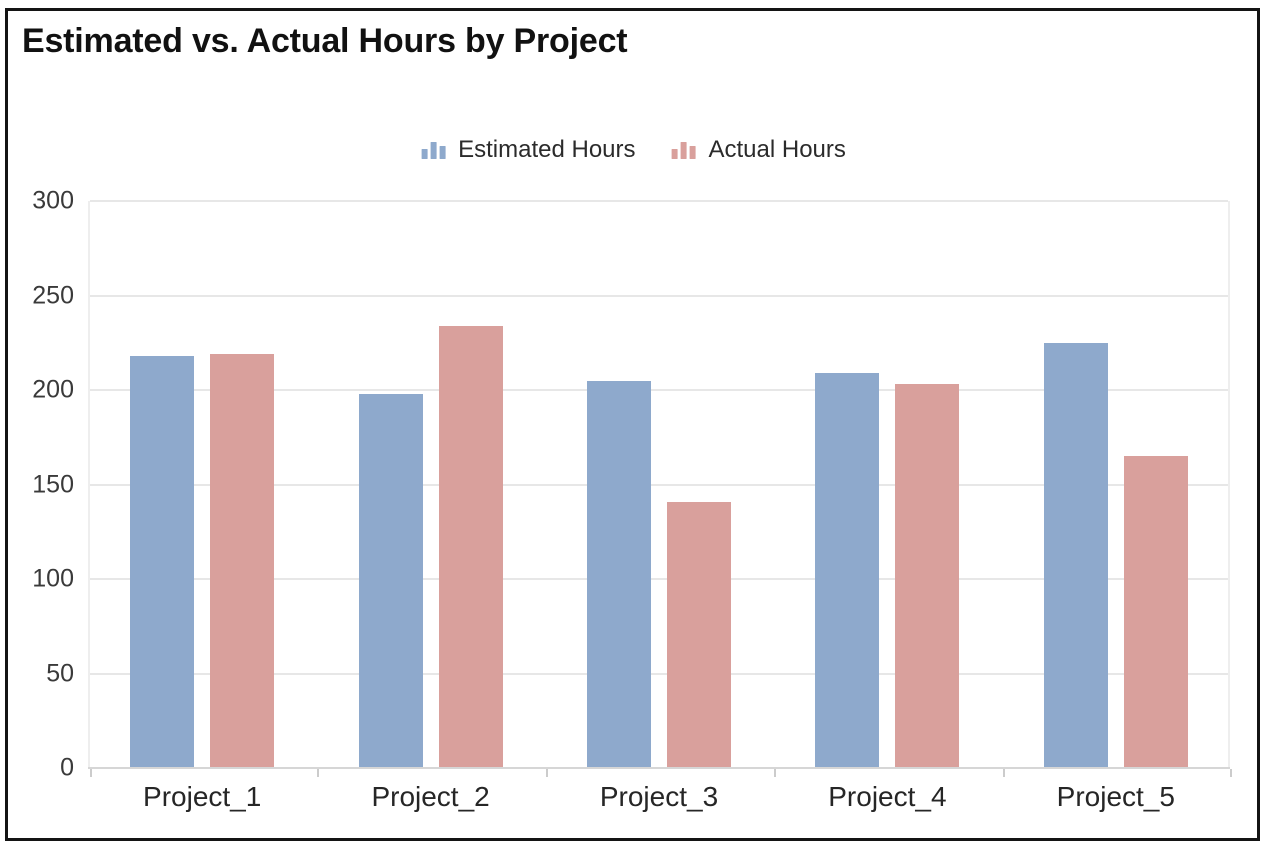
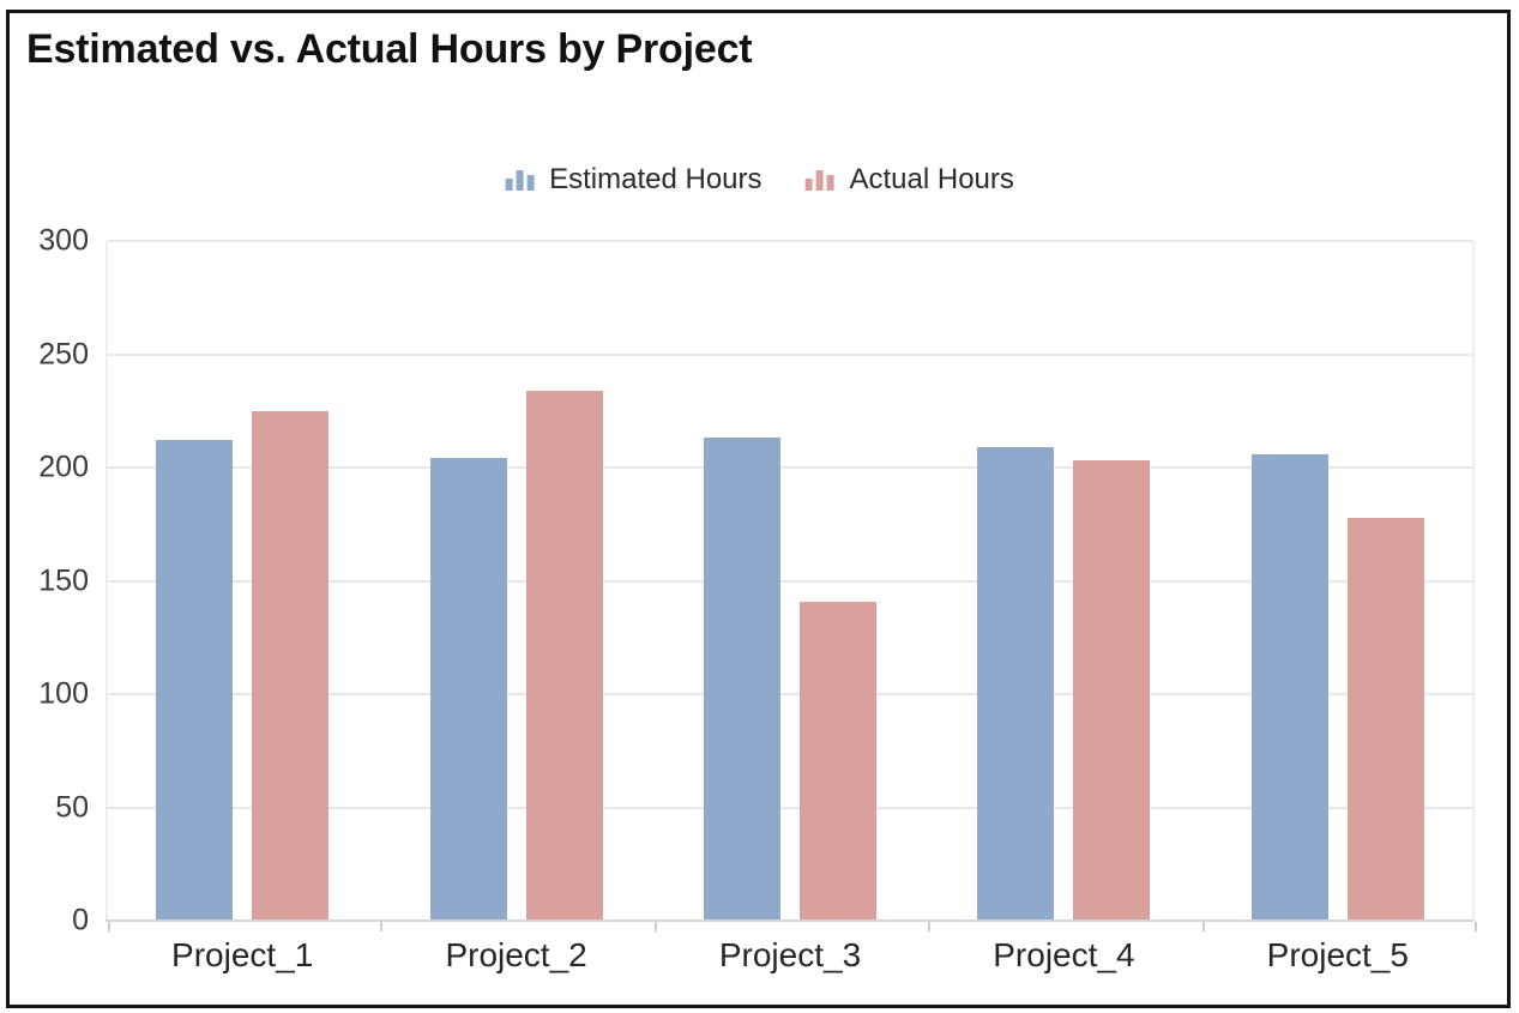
Estimated Hours/Project_1: 218 -> 212
Actual Hours/Project_1: 219 -> 225
Estimated Hours/Project_2: 198 -> 204
Estimated Hours/Project_3: 205 -> 213
Estimated Hours/Project_5: 225 -> 206
Actual Hours/Project_5: 165 -> 178
